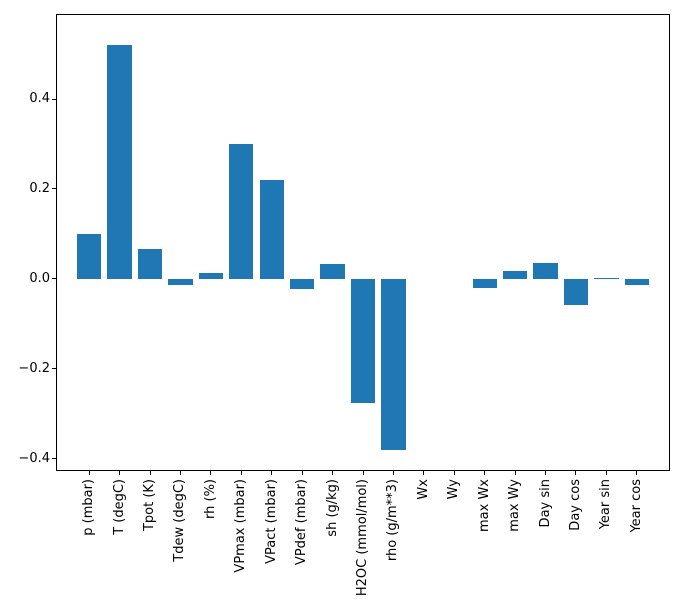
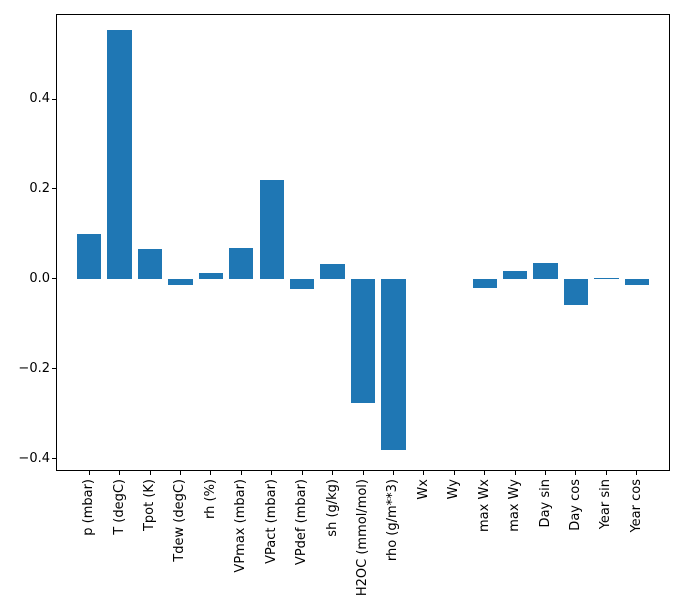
T (degC): 0.52 -> 0.55
VPmax (mbar): 0.30 -> 0.07
